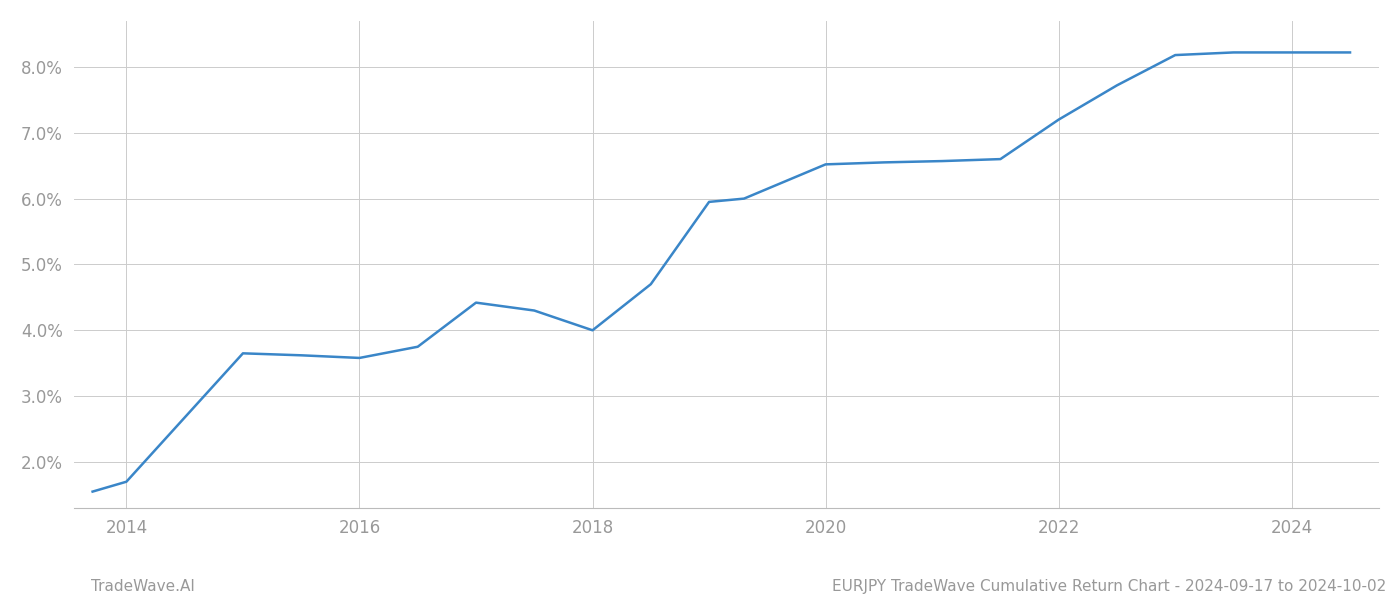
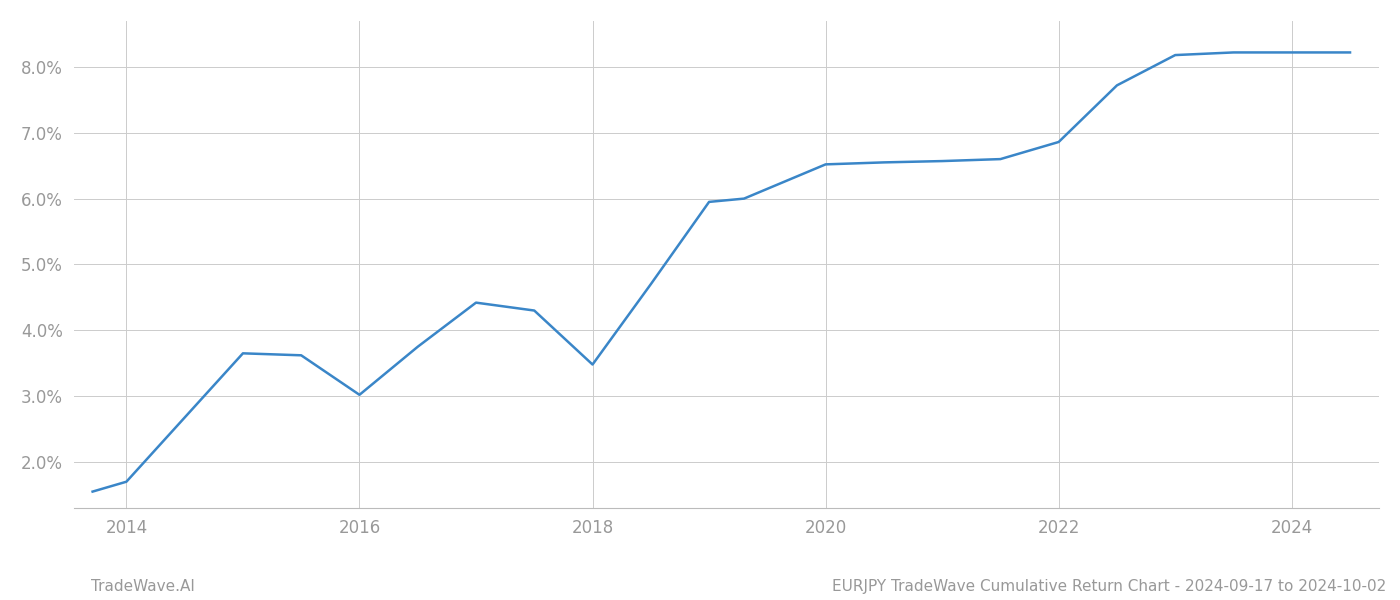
2016: 3.58% -> 3.02%
2018: 4.00% -> 3.48%
2022: 7.20% -> 6.86%
